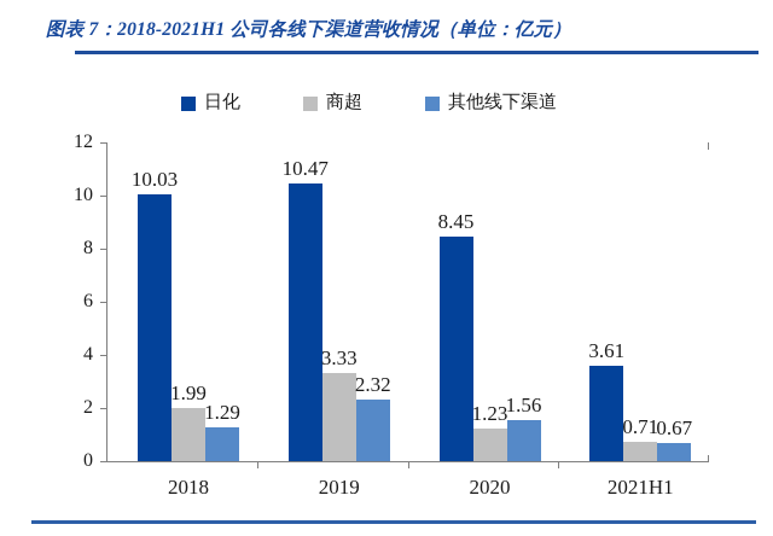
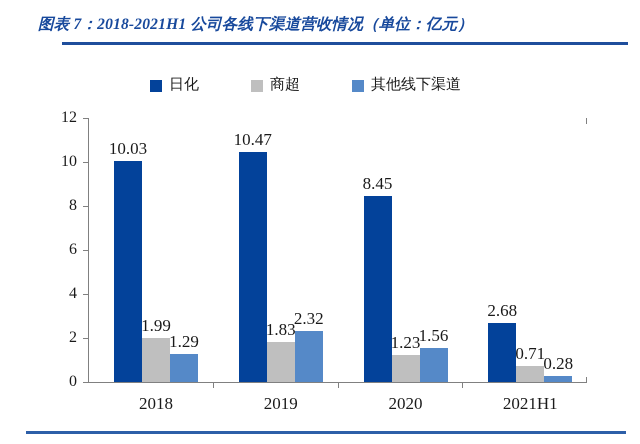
商超/2019: 3.33 -> 1.83
日化/2021H1: 3.61 -> 2.68
其他线下渠道/2021H1: 0.67 -> 0.28
